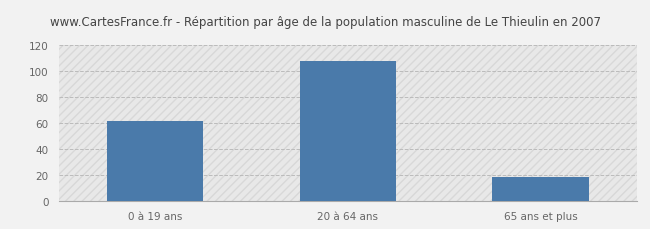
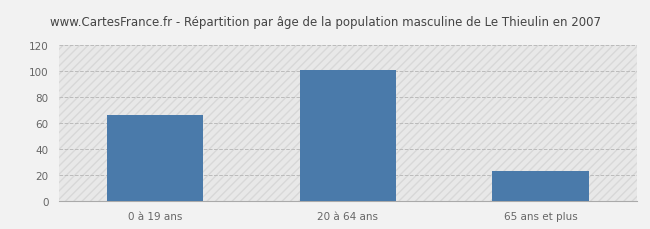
0 à 19 ans: 62 -> 66
20 à 64 ans: 108 -> 101
65 ans et plus: 19 -> 23
